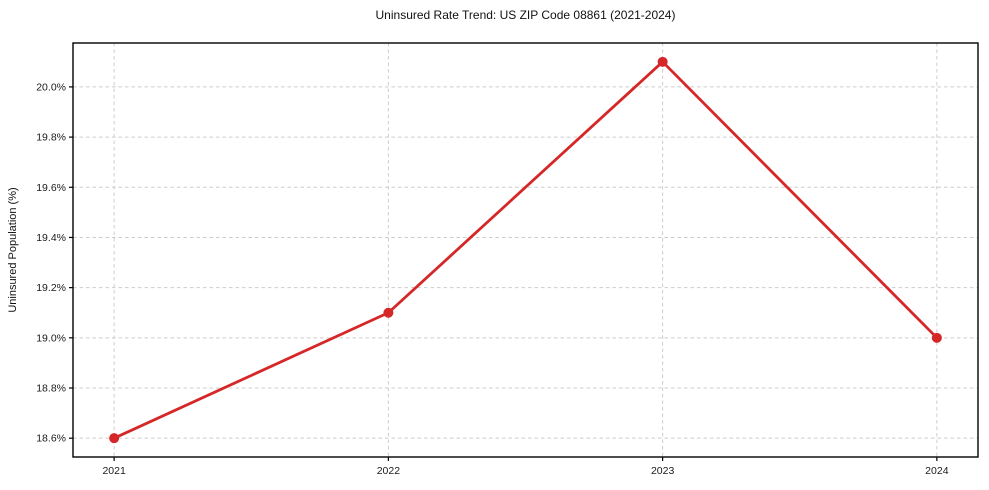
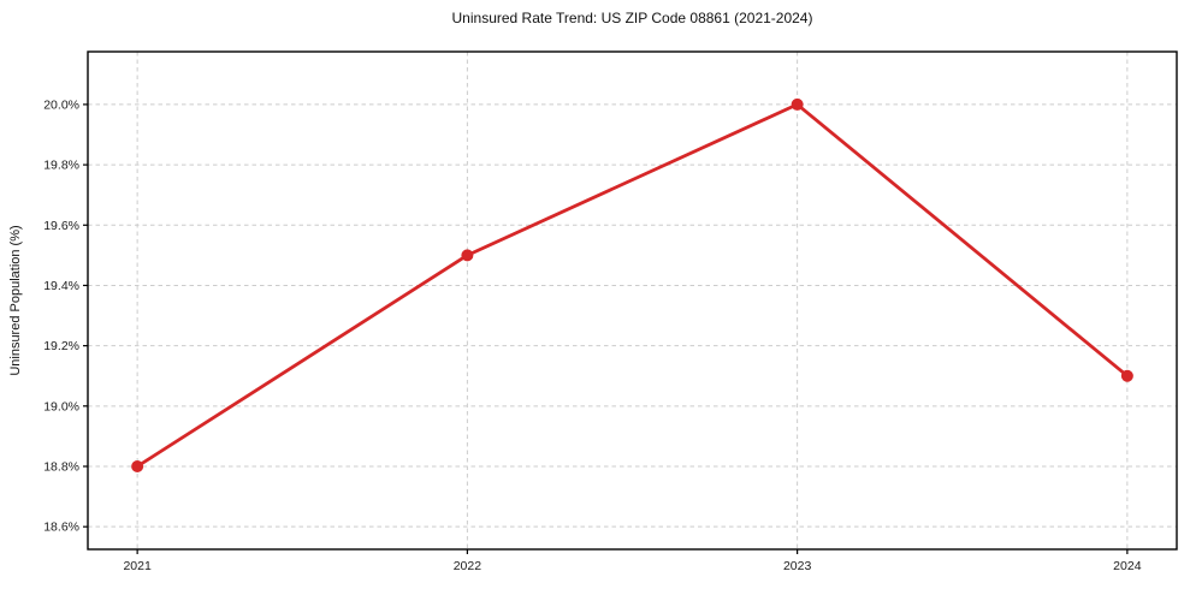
2021: 18.6% -> 18.8%
2022: 19.1% -> 19.5%
2023: 20.1% -> 20.0%
2024: 19.0% -> 19.1%
